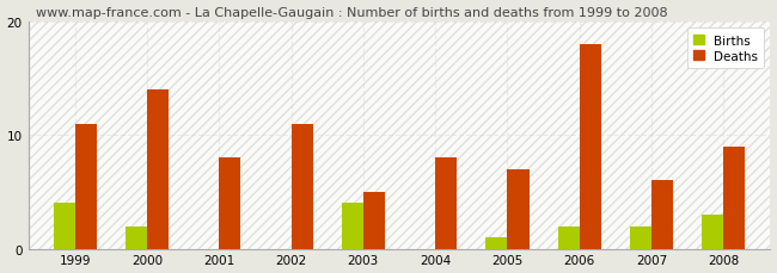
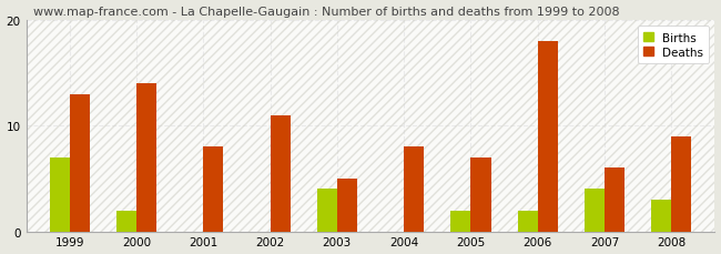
Births/1999: 4 -> 7
Deaths/1999: 11 -> 13
Births/2005: 1 -> 2
Births/2007: 2 -> 4
